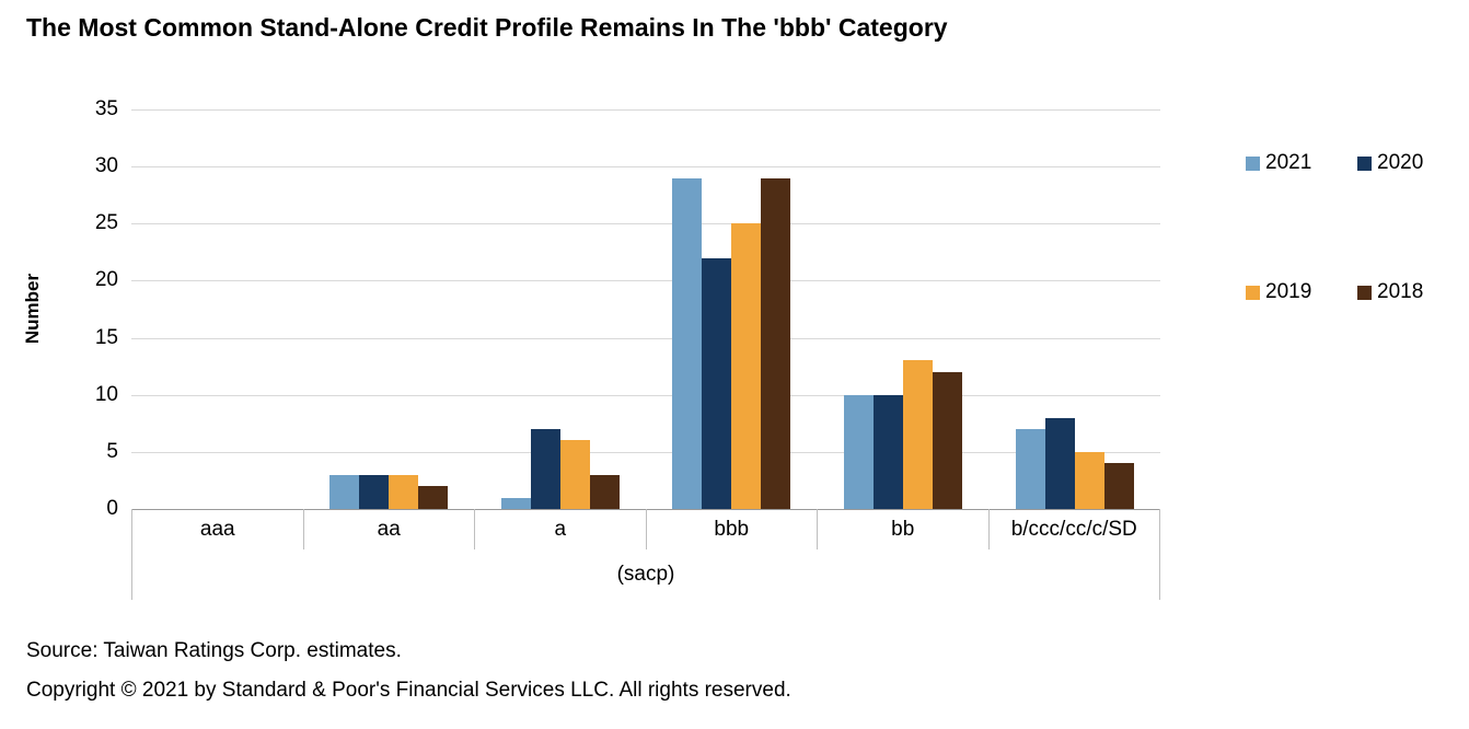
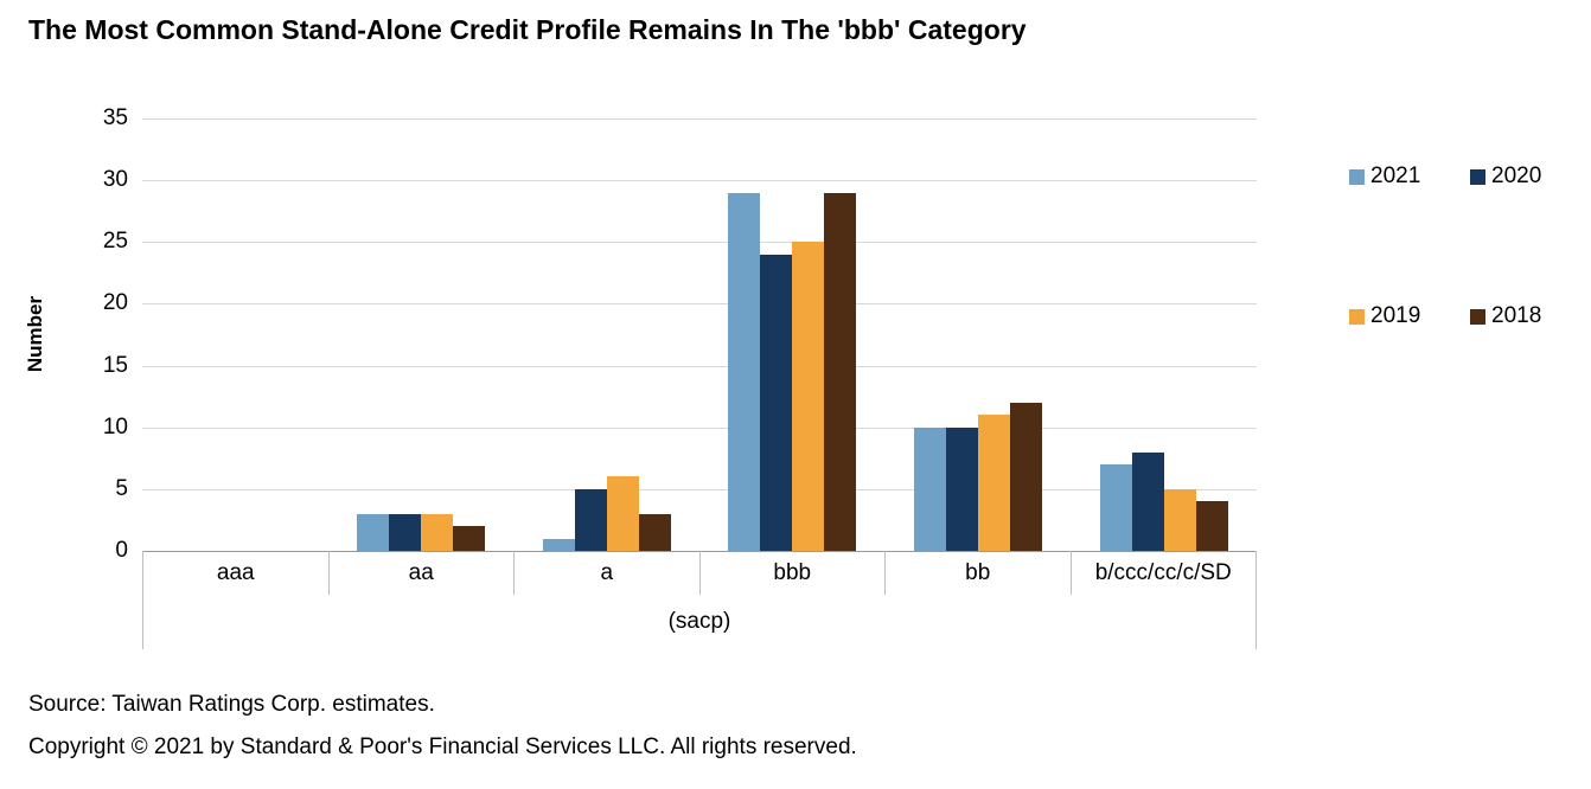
2020/a: 7 -> 5
2020/bbb: 22 -> 24
2019/bb: 13 -> 11
